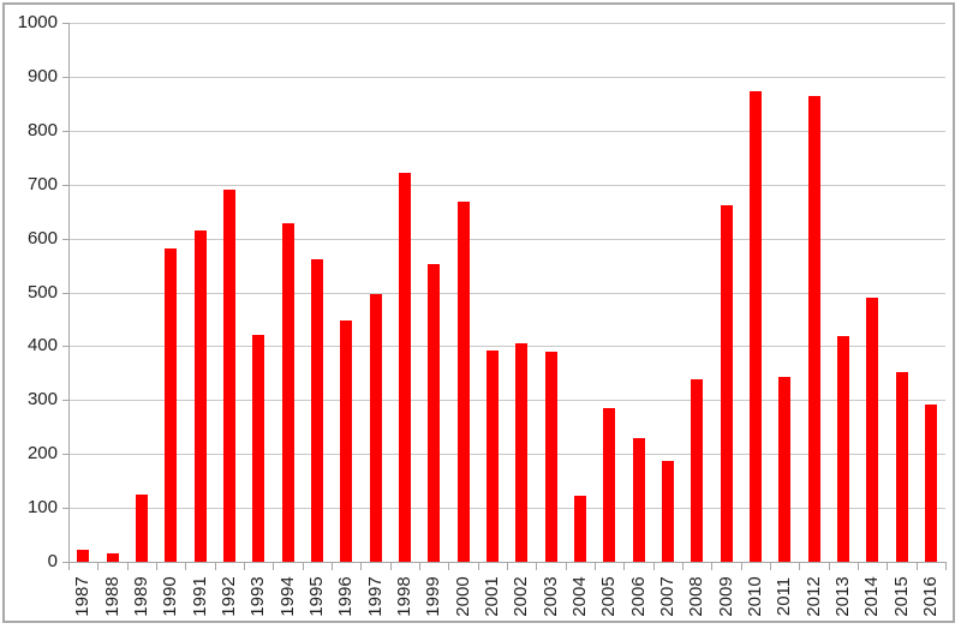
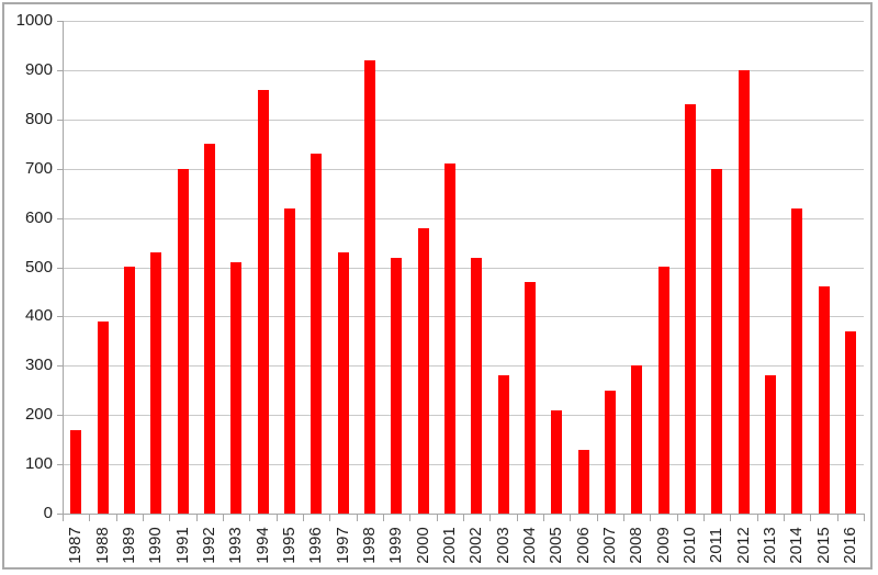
1987: 20 -> 170
1988: 20 -> 390
1989: 120 -> 500
1990: 580 -> 530
1991: 610 -> 700
1992: 690 -> 750
1993: 420 -> 510
1994: 630 -> 860
1995: 560 -> 620
1996: 450 -> 730
1997: 500 -> 530
1998: 720 -> 920
1999: 550 -> 520
2000: 670 -> 580
2001: 390 -> 710
2002: 400 -> 520
2003: 390 -> 280
2004: 120 -> 470
2005: 280 -> 210
2006: 230 -> 130
2007: 190 -> 250
2008: 340 -> 300
2009: 660 -> 500
2010: 870 -> 830
2011: 340 -> 700
2012: 860 -> 900
2013: 420 -> 280
2014: 490 -> 620
2015: 350 -> 460
2016: 290 -> 370
